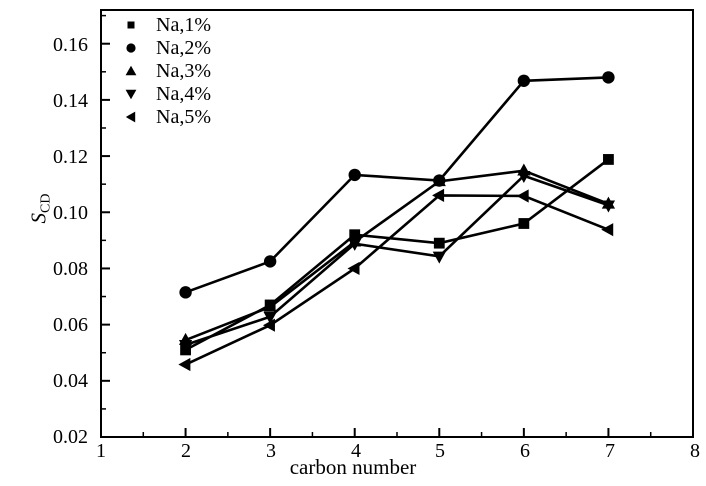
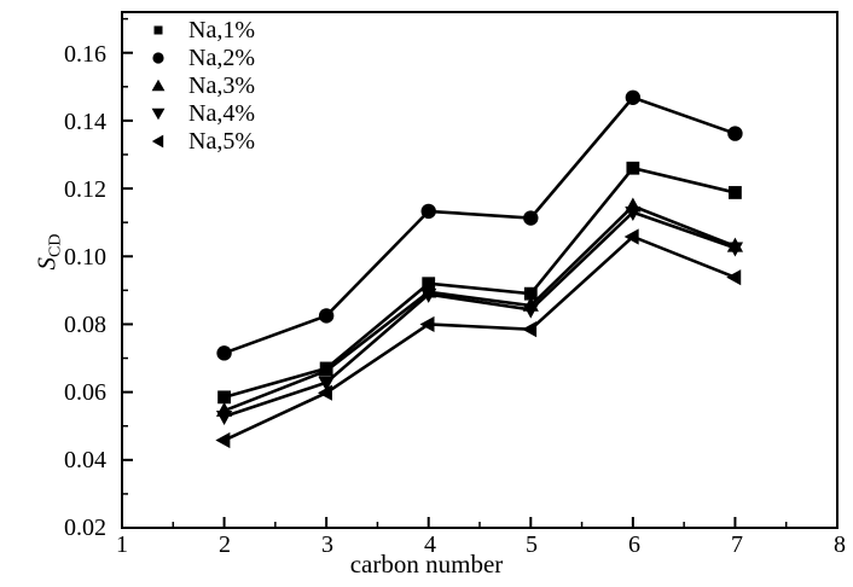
Na,1%/2: 0.051 -> 0.059
Na,3%/5: 0.111 -> 0.086
Na,5%/5: 0.106 -> 0.079
Na,1%/6: 0.096 -> 0.126
Na,2%/7: 0.148 -> 0.136
